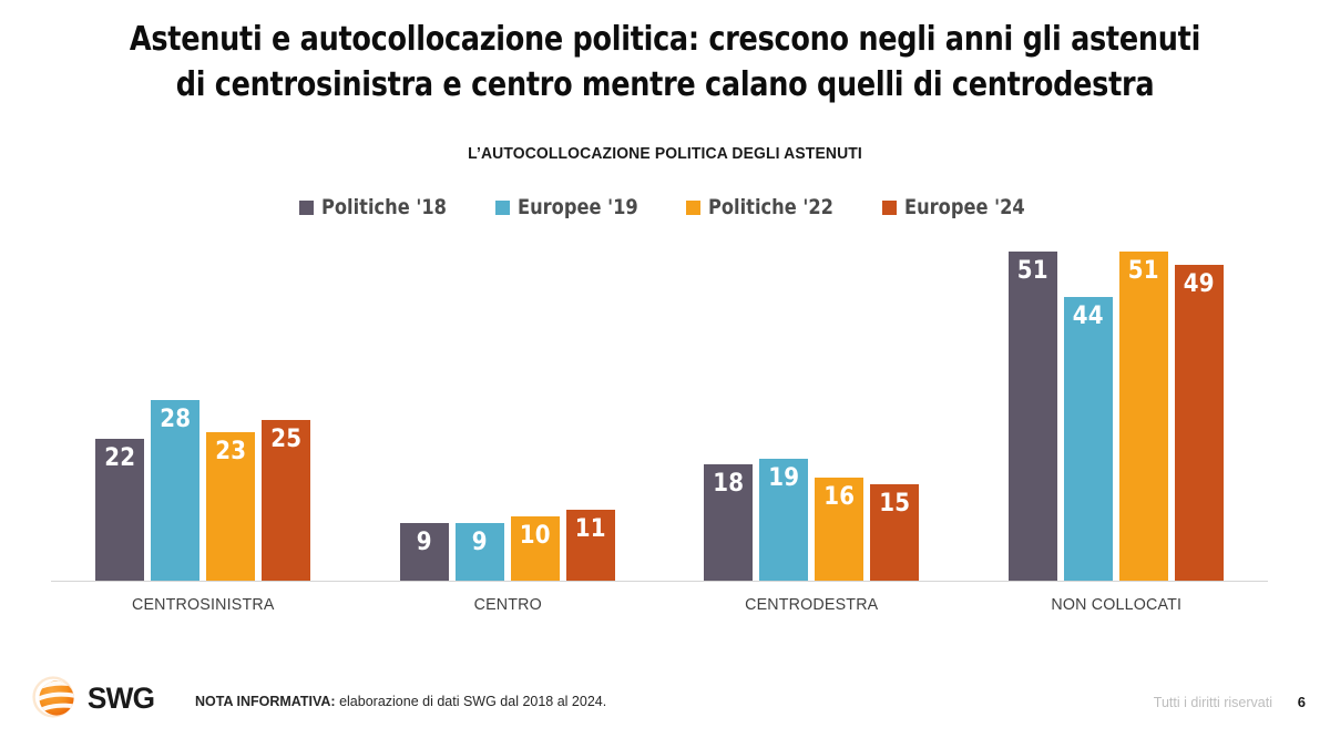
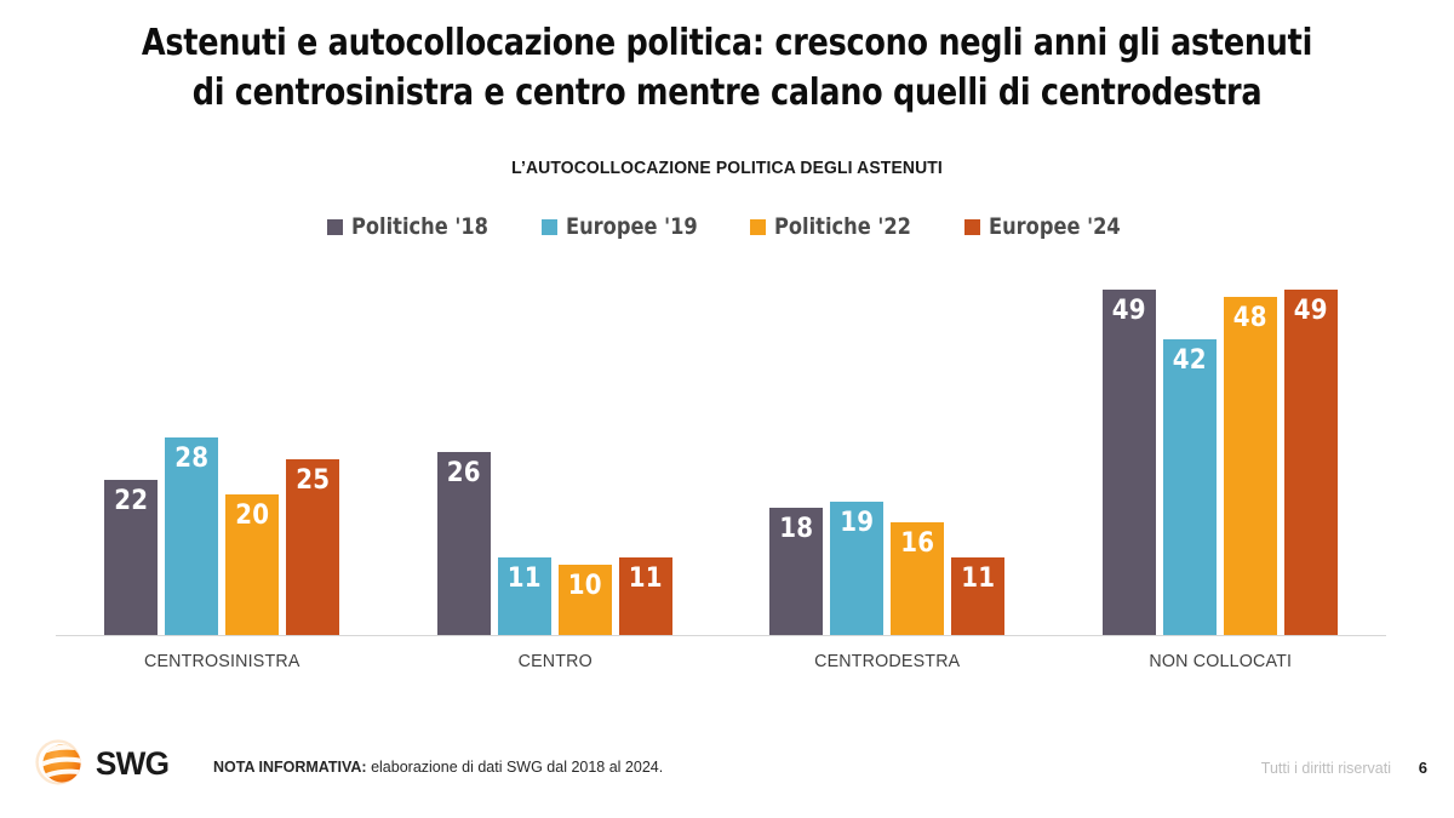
Politiche '22/CENTROSINISTRA: 23 -> 20
Politiche '18/CENTRO: 9 -> 26
Europee '19/CENTRO: 9 -> 11
Europee '24/CENTRODESTRA: 15 -> 11
Politiche '18/NON COLLOCATI: 51 -> 49
Europee '19/NON COLLOCATI: 44 -> 42
Politiche '22/NON COLLOCATI: 51 -> 48
